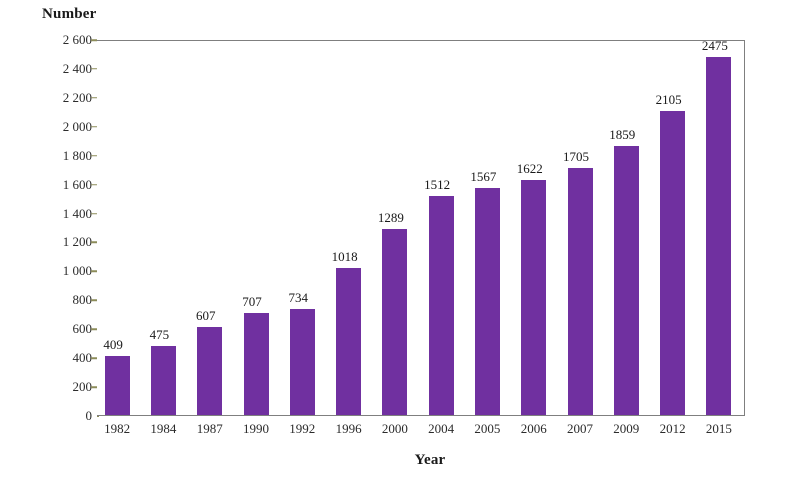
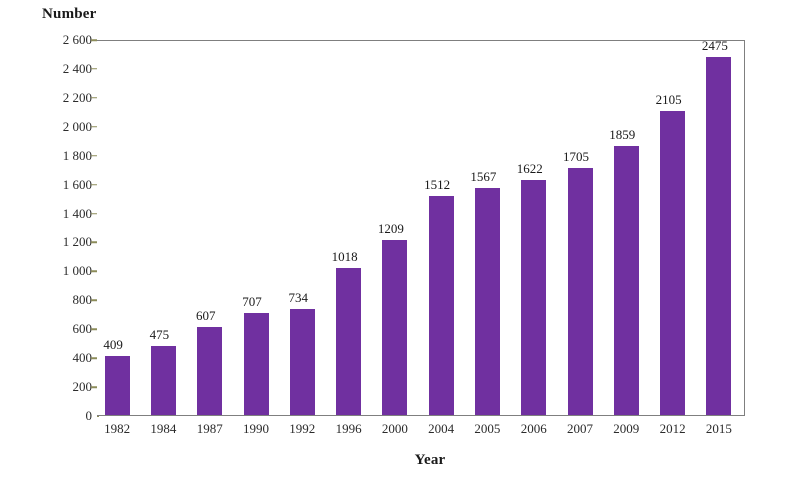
2000: 1289 -> 1209
